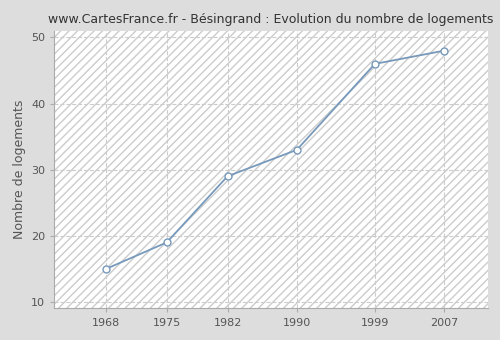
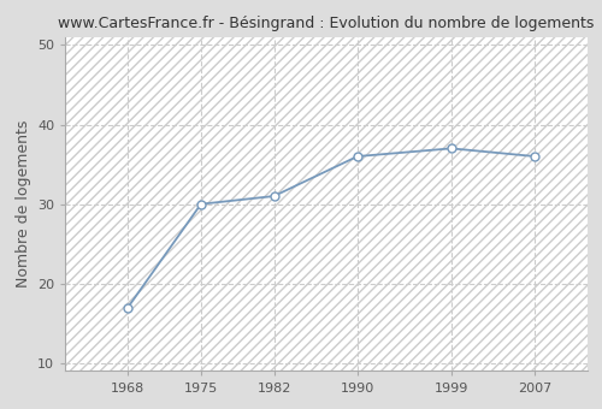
1968: 15 -> 17
1975: 19 -> 30
1982: 29 -> 31
1990: 33 -> 36
1999: 46 -> 37
2007: 48 -> 36
